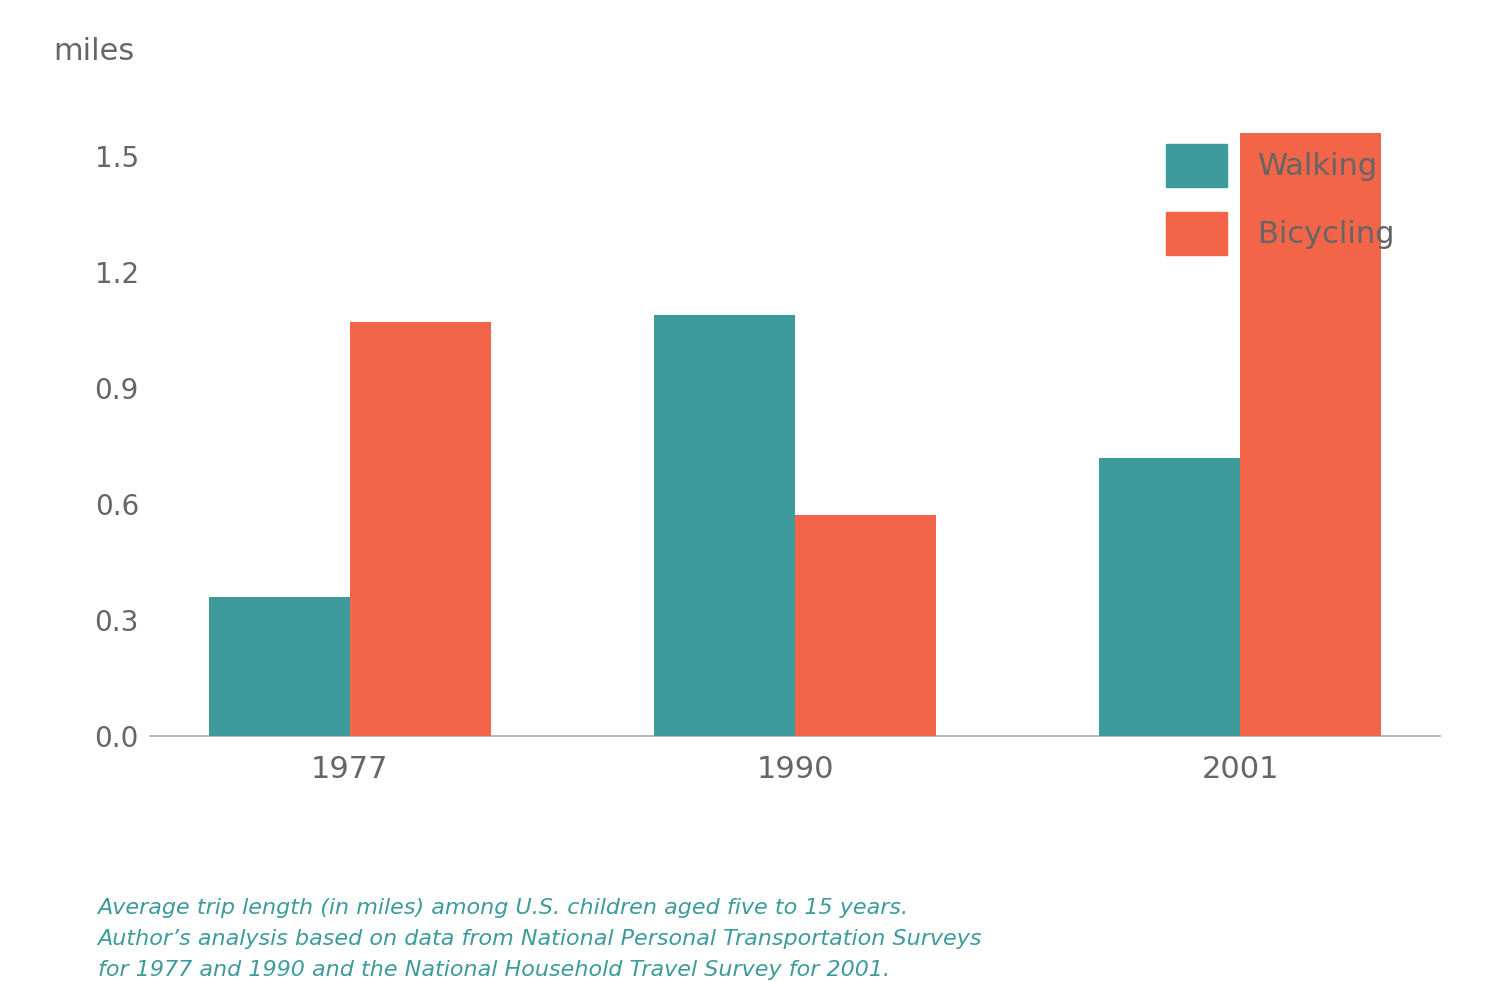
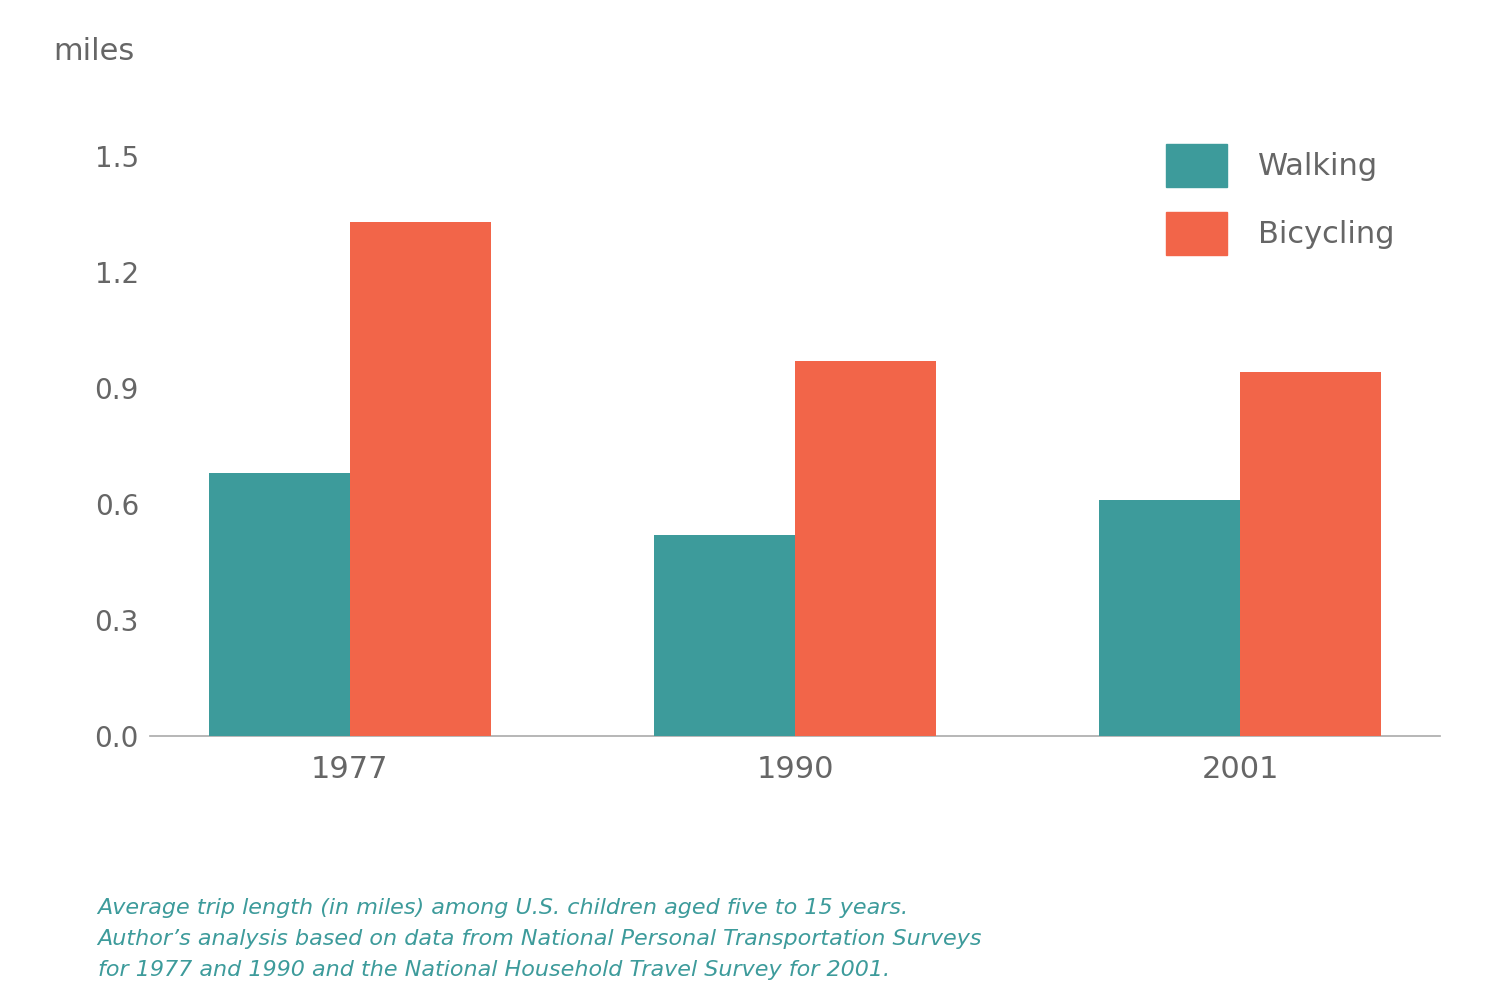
Walking/1977: 0.36 -> 0.68
Bicycling/1977: 1.07 -> 1.33
Walking/1990: 1.09 -> 0.52
Bicycling/1990: 0.57 -> 0.97
Walking/2001: 0.72 -> 0.61
Bicycling/2001: 1.56 -> 0.94
